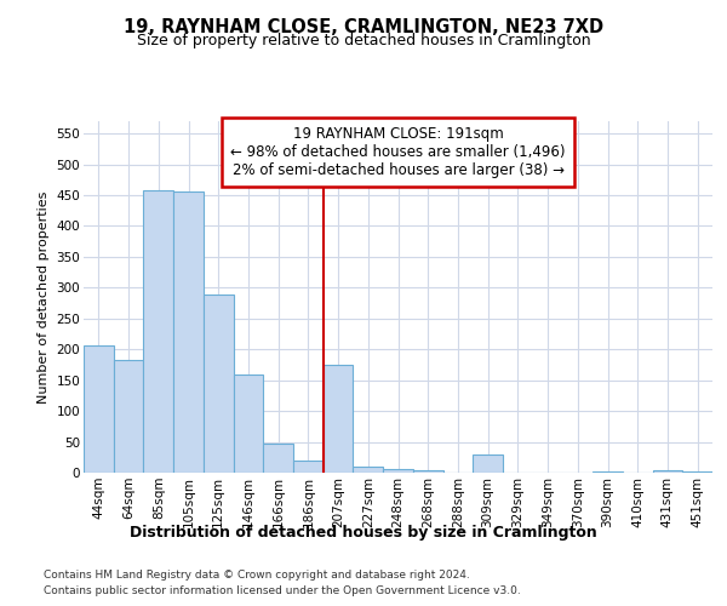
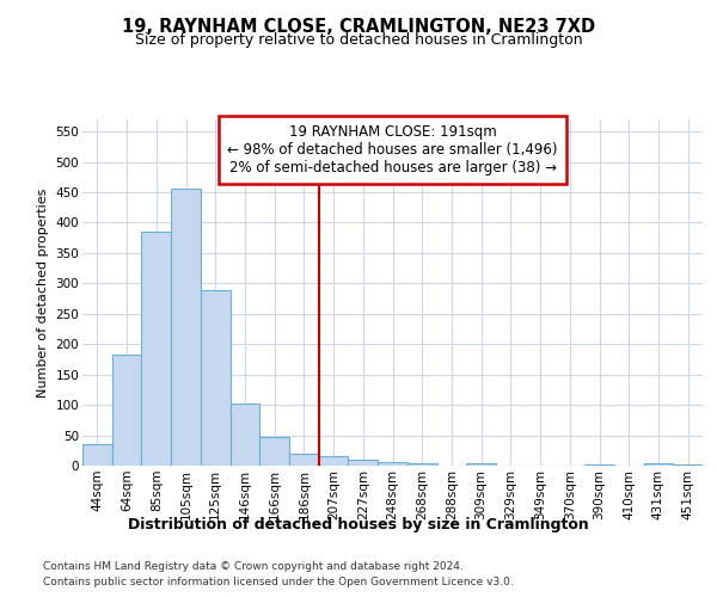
44sqm: 206 -> 35
85sqm: 458 -> 385
146sqm: 160 -> 103
207sqm: 174 -> 15
309sqm: 30 -> 3
